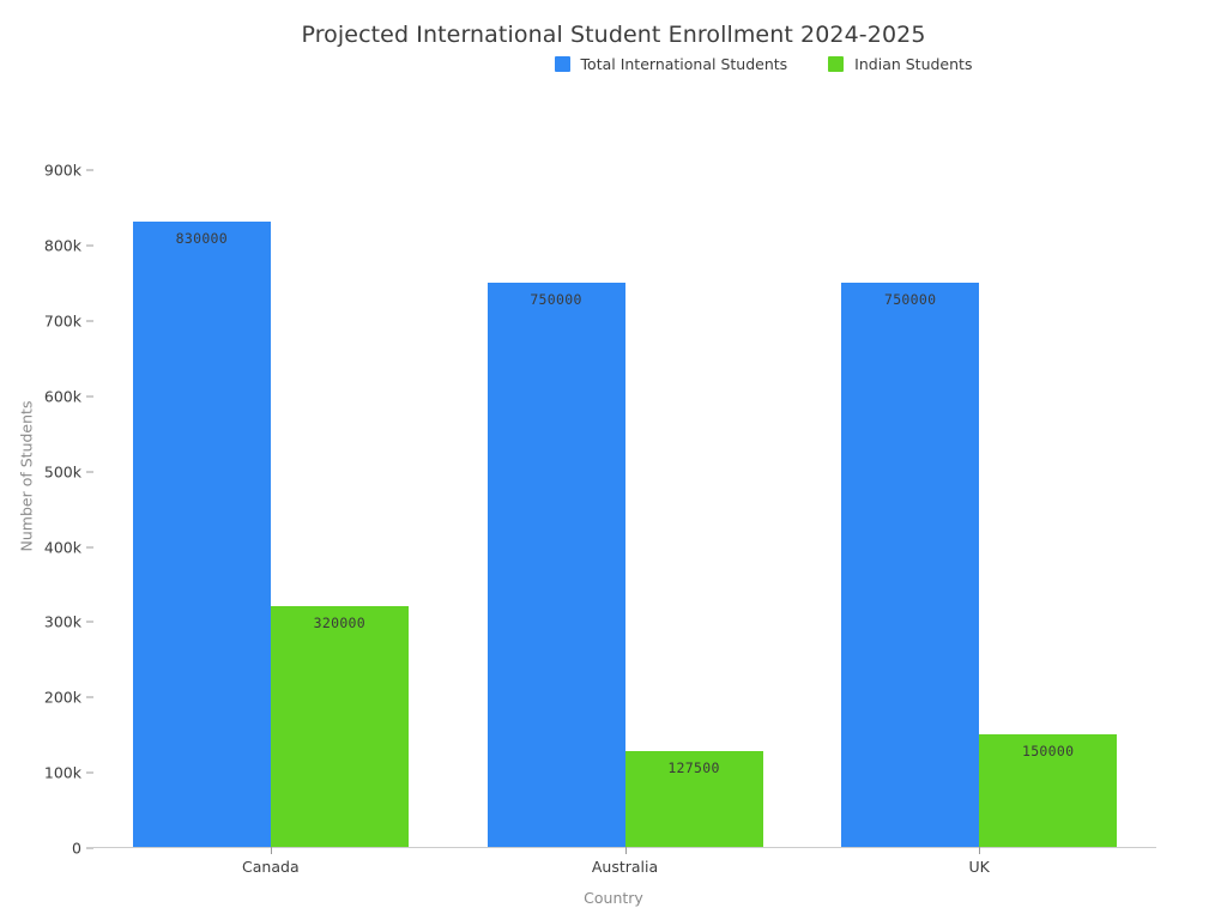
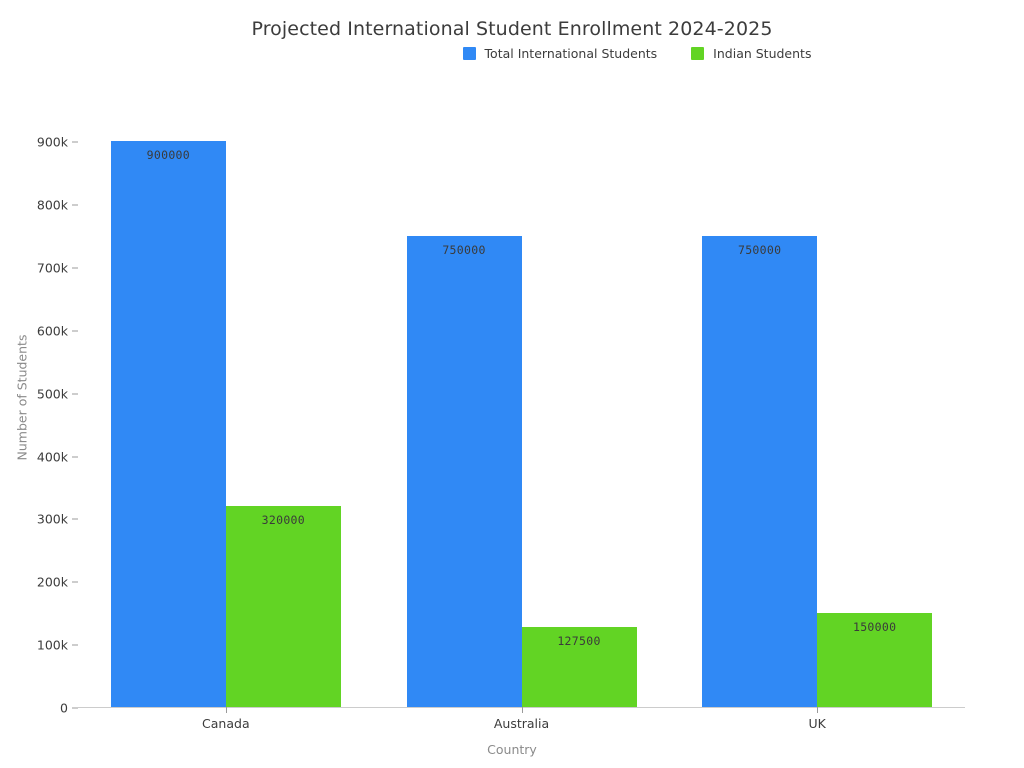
Total International Students/Canada: 830000 -> 900000
